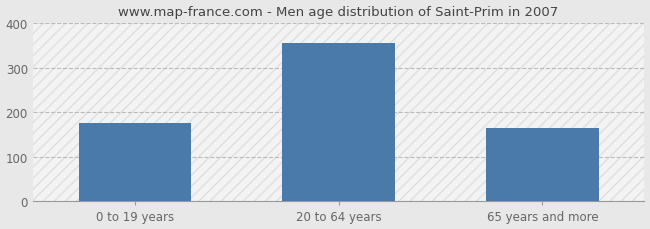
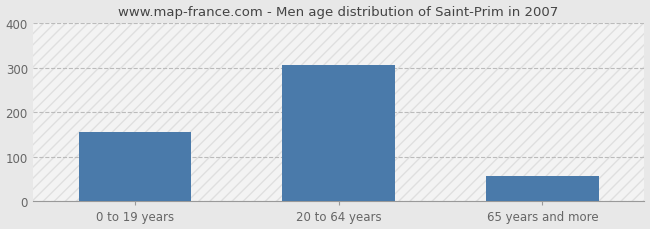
0 to 19 years: 175 -> 155
20 to 64 years: 355 -> 305
65 years and more: 165 -> 57
